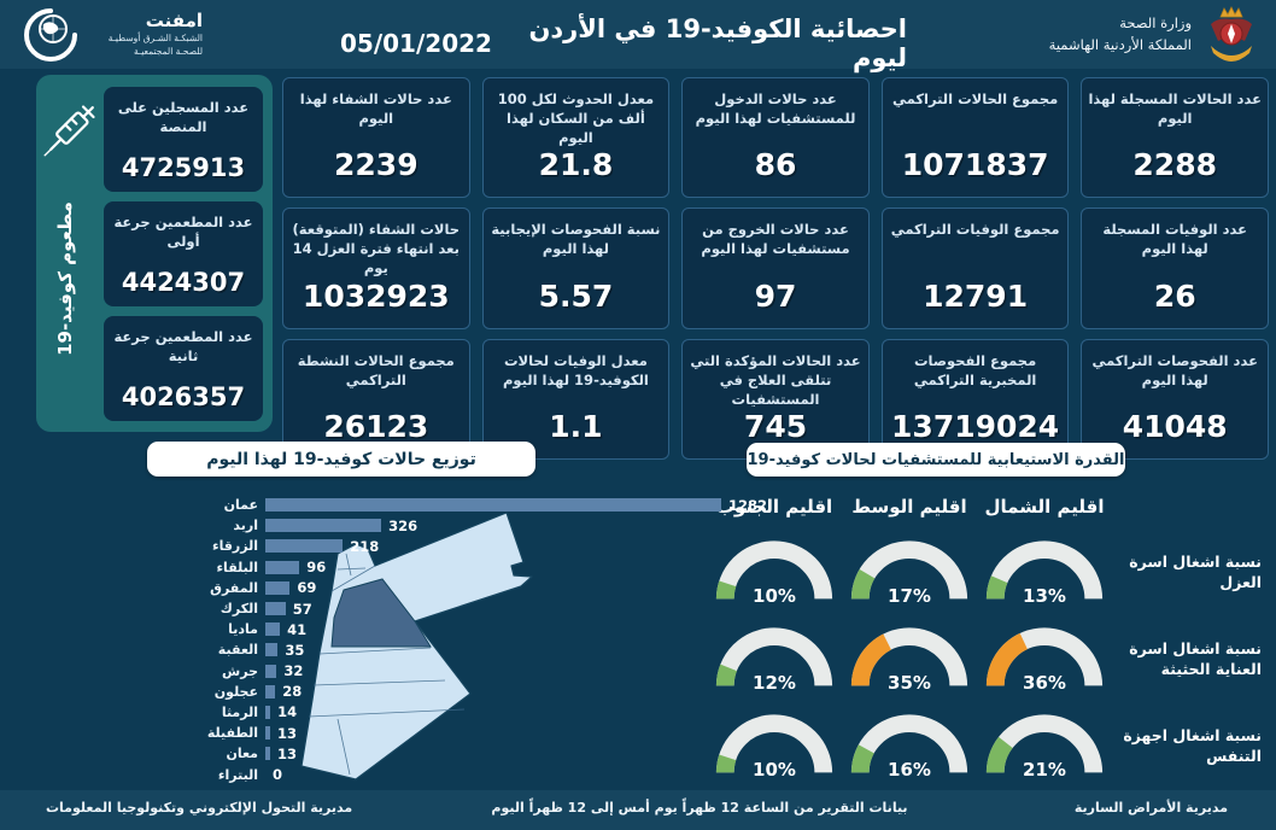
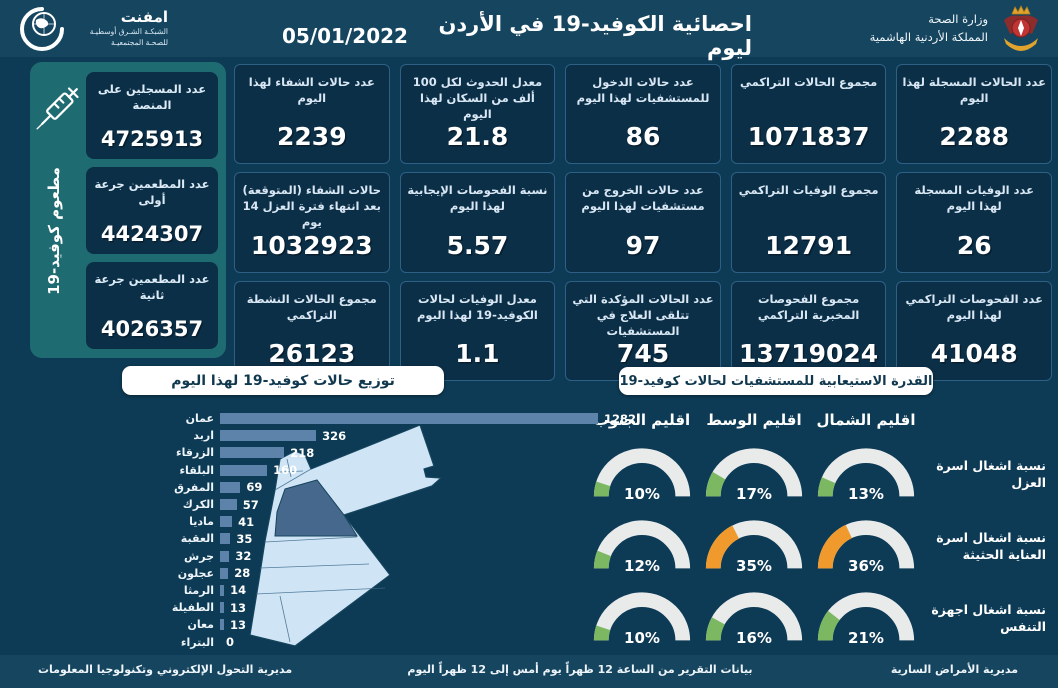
توزيع حالات كوفيد-19 لهذا اليوم/البلقاء: 96 -> 160
